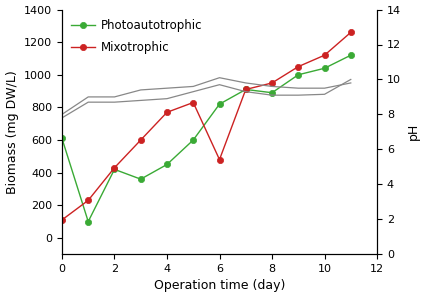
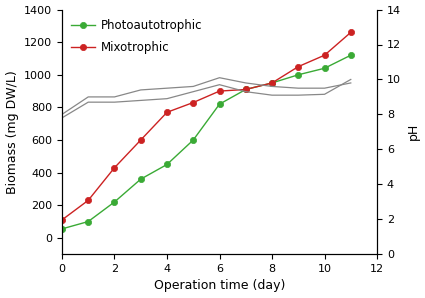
Photoautotrophic/0: 610 -> 60
Photoautotrophic/2: 420 -> 220
Mixotrophic/6: 480 -> 900
Photoautotrophic/8: 890 -> 950
